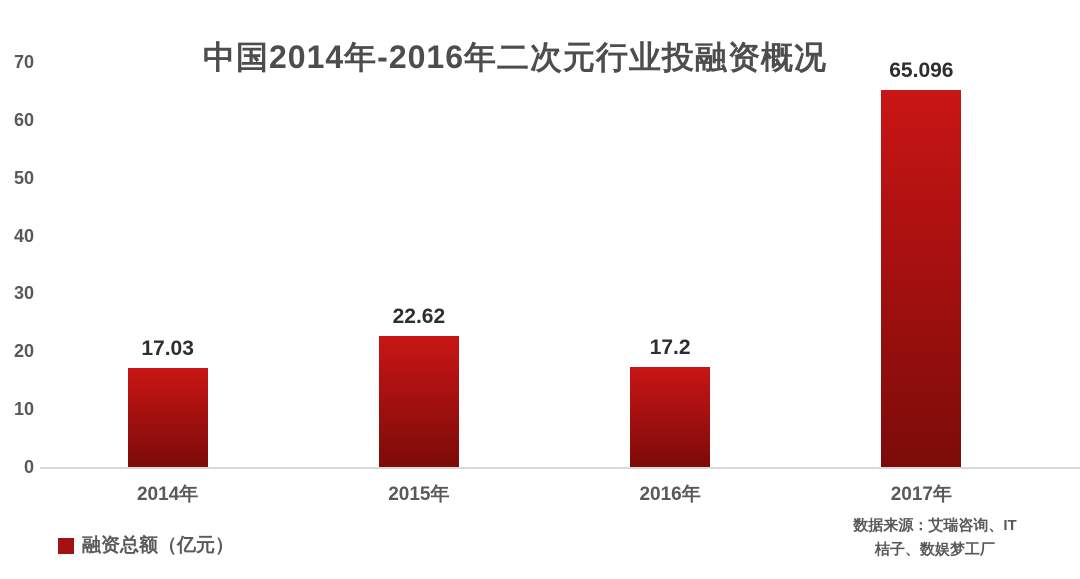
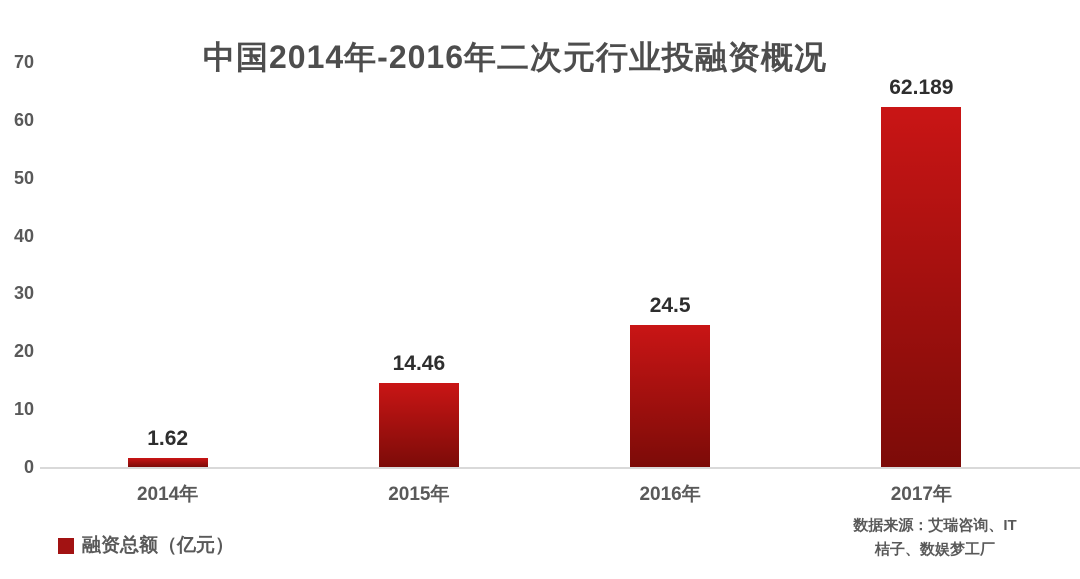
2014年: 17.03 -> 1.62
2015年: 22.62 -> 14.46
2016年: 17.2 -> 24.5
2017年: 65.096 -> 62.189
